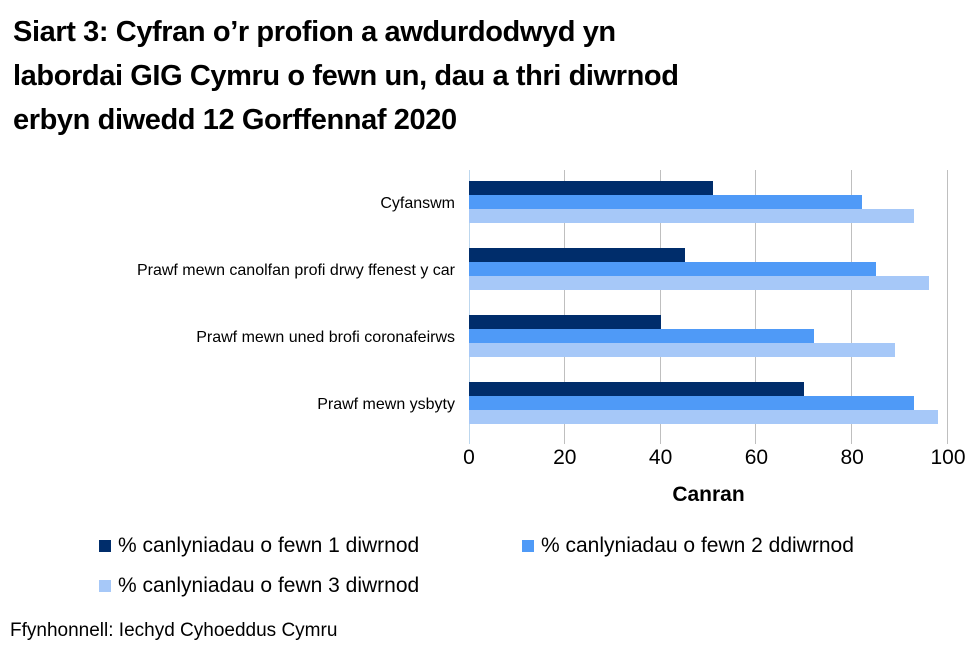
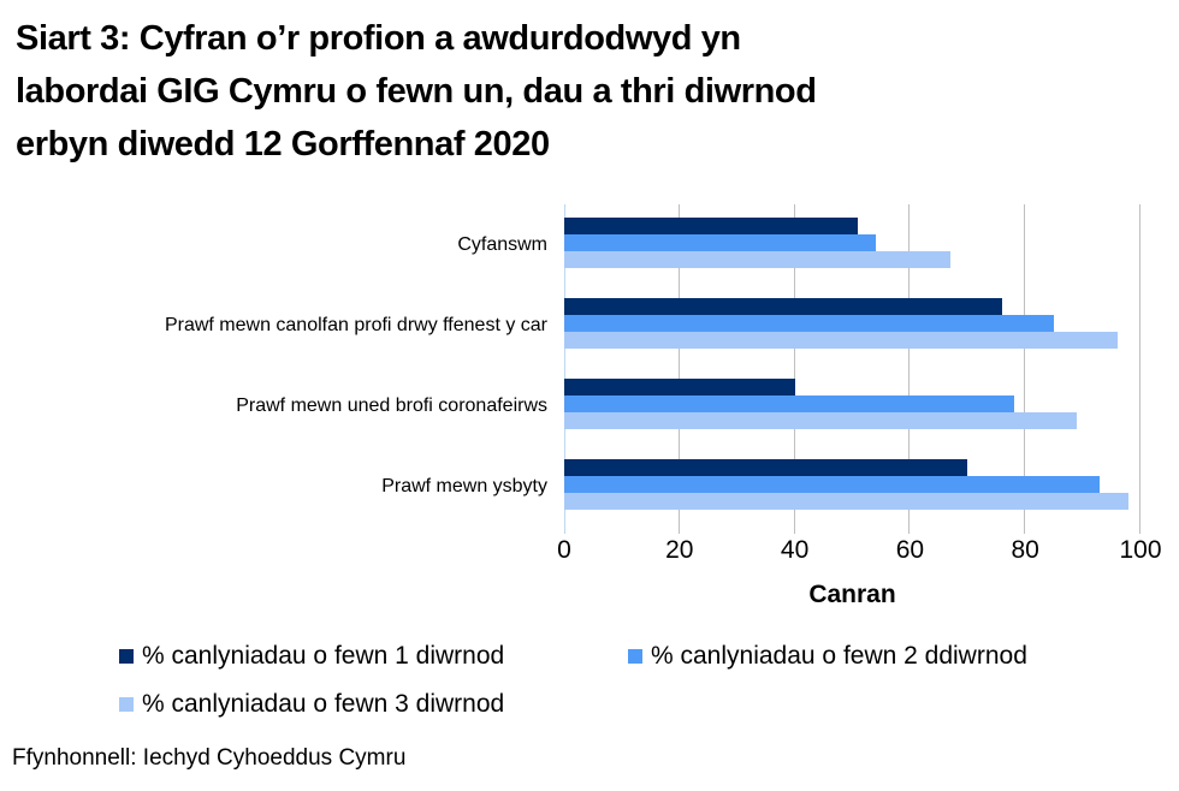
% canlyniadau o fewn 2 ddiwrnod/Cyfanswm: 82 -> 54
% canlyniadau o fewn 3 diwrnod/Cyfanswm: 93 -> 67
% canlyniadau o fewn 1 diwrnod/Prawf mewn canolfan profi drwy ffenest y car: 45 -> 76
% canlyniadau o fewn 2 ddiwrnod/Prawf mewn uned brofi coronafeirws: 72 -> 78
